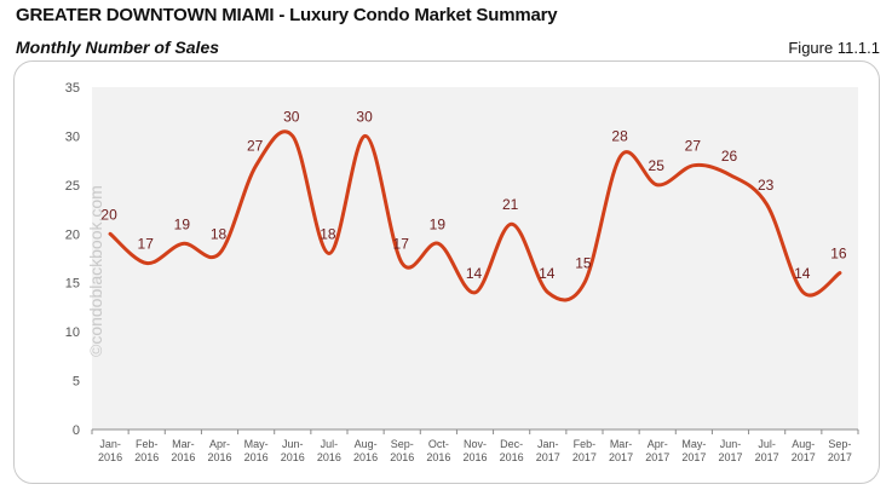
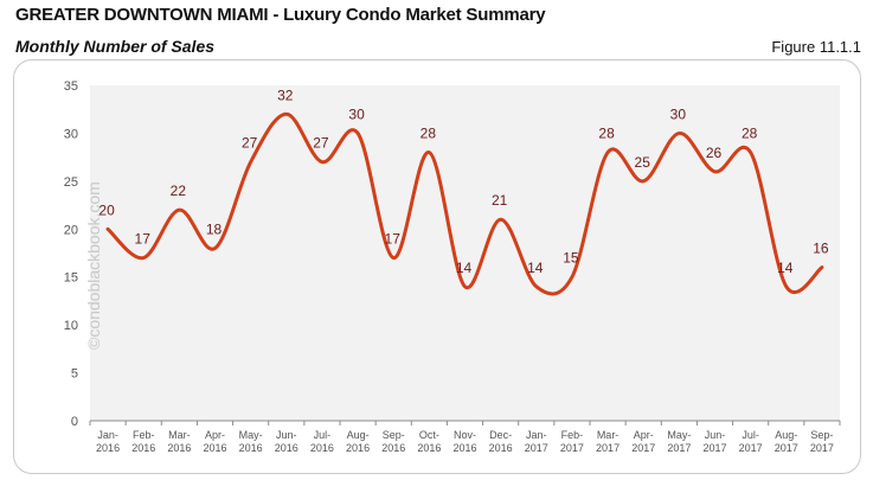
Mar-2016: 19 -> 22
Jun-2016: 30 -> 32
Jul-2016: 18 -> 27
Oct-2016: 19 -> 28
May-2017: 27 -> 30
Jul-2017: 23 -> 28
